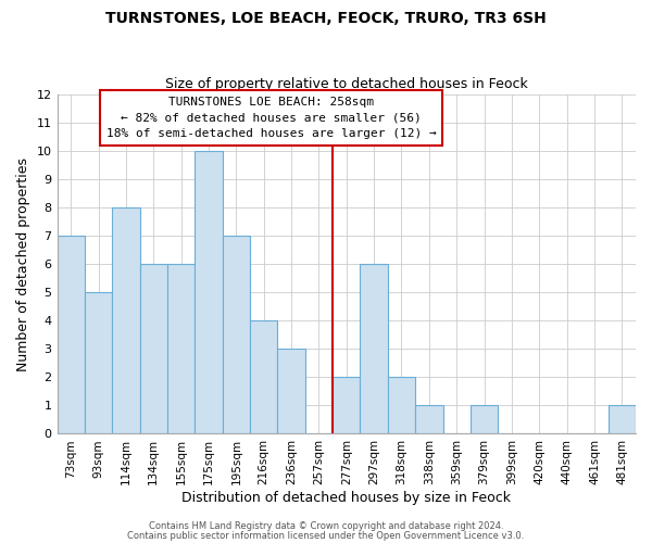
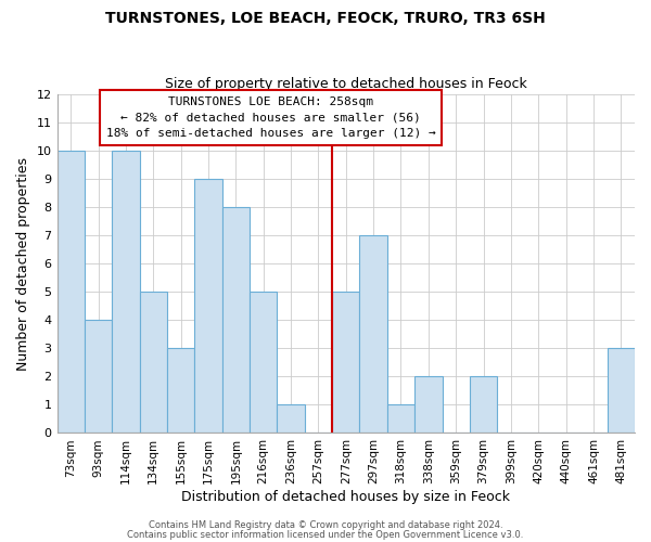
73sqm: 7 -> 10
93sqm: 5 -> 4
114sqm: 8 -> 10
134sqm: 6 -> 5
155sqm: 6 -> 3
175sqm: 10 -> 9
195sqm: 7 -> 8
216sqm: 4 -> 5
236sqm: 3 -> 1
277sqm: 2 -> 5
297sqm: 6 -> 7
318sqm: 2 -> 1
338sqm: 1 -> 2
379sqm: 1 -> 2
481sqm: 1 -> 3
